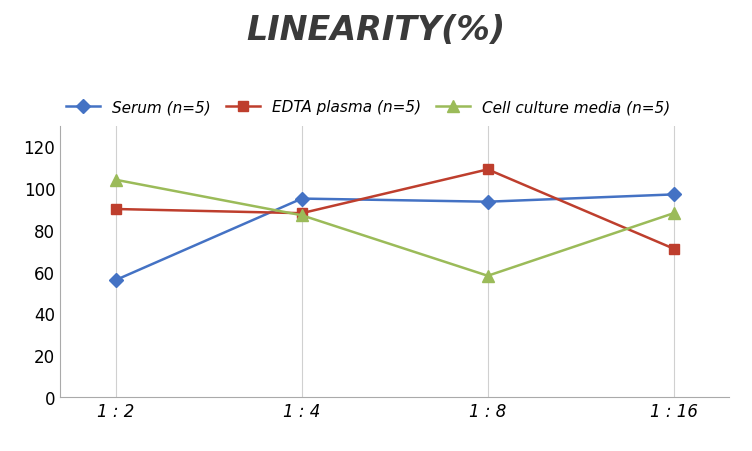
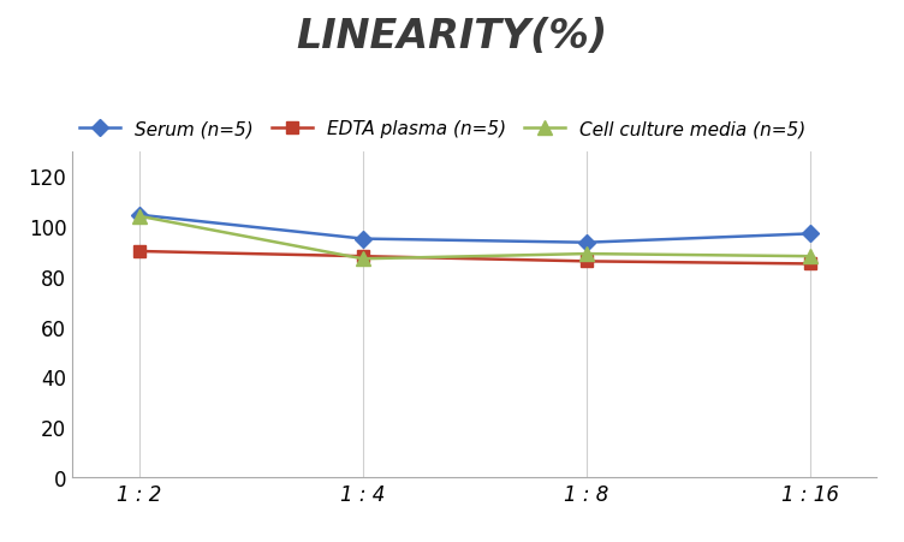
Serum (n=5)/1 : 2: 56.0 -> 104.5
EDTA plasma (n=5)/1 : 8: 109 -> 86
Cell culture media (n=5)/1 : 8: 58 -> 89
EDTA plasma (n=5)/1 : 16: 71 -> 85
